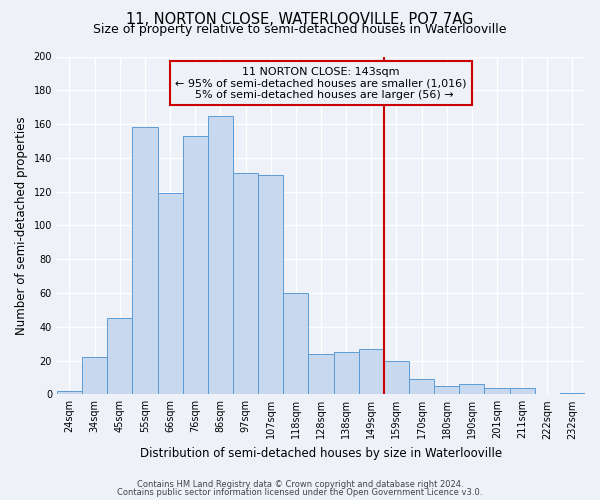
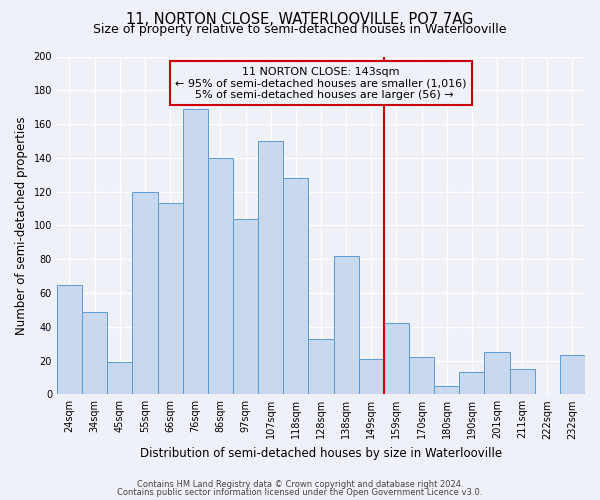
24sqm: 2 -> 65
34sqm: 22 -> 49
45sqm: 45 -> 19
55sqm: 158 -> 120
66sqm: 119 -> 113
76sqm: 153 -> 169
86sqm: 165 -> 140
97sqm: 131 -> 104
107sqm: 130 -> 150
118sqm: 60 -> 128
128sqm: 24 -> 33
138sqm: 25 -> 82
149sqm: 27 -> 21
159sqm: 20 -> 42
170sqm: 9 -> 22
190sqm: 6 -> 13
201sqm: 4 -> 25
211sqm: 4 -> 15
232sqm: 1 -> 23
